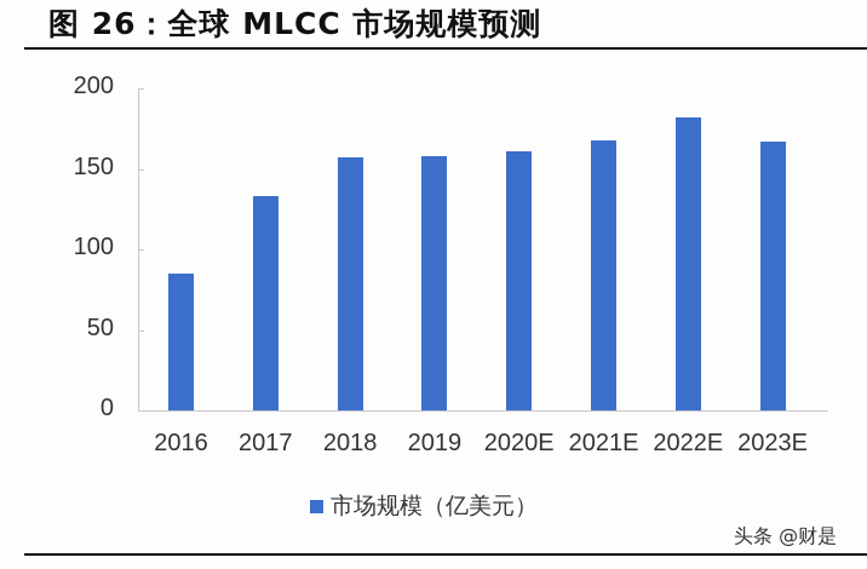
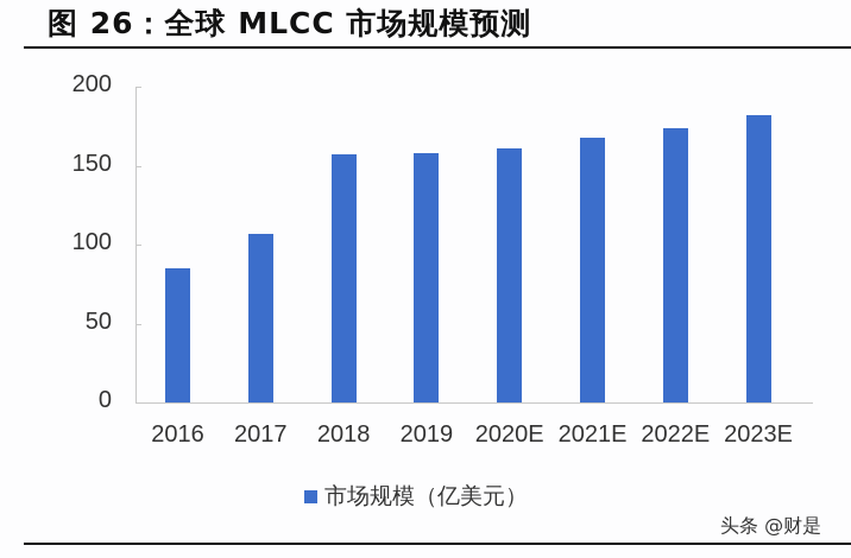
2017: 133 -> 107
2022E: 182 -> 174
2023E: 167 -> 182
